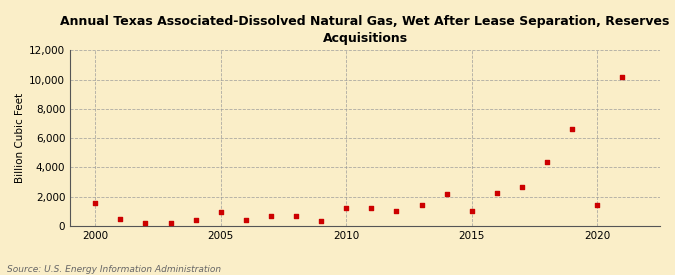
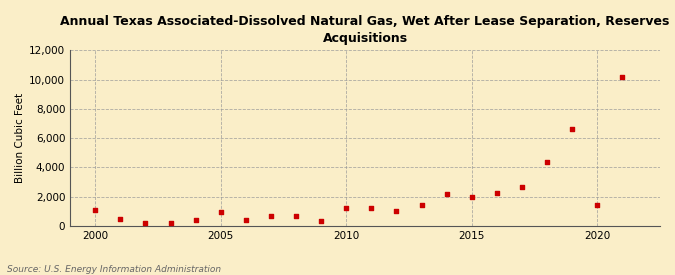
2000: 1,600 -> 1,100
2015: 1,000 -> 2,000
